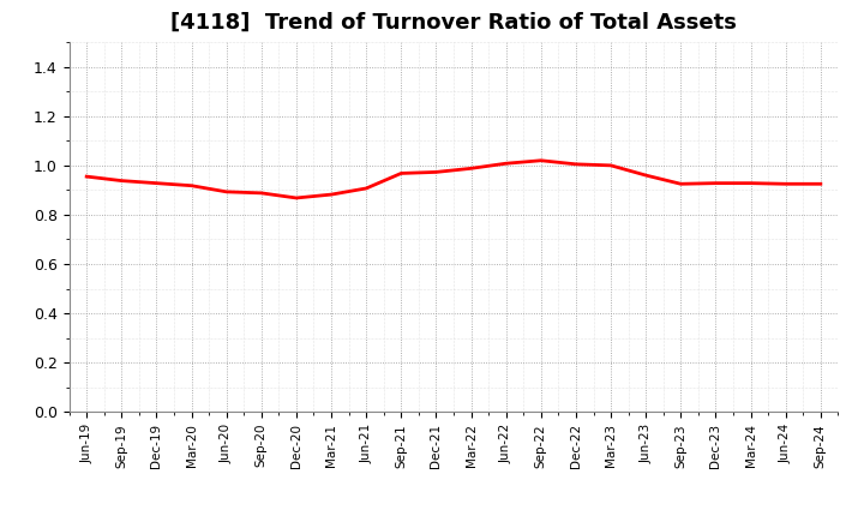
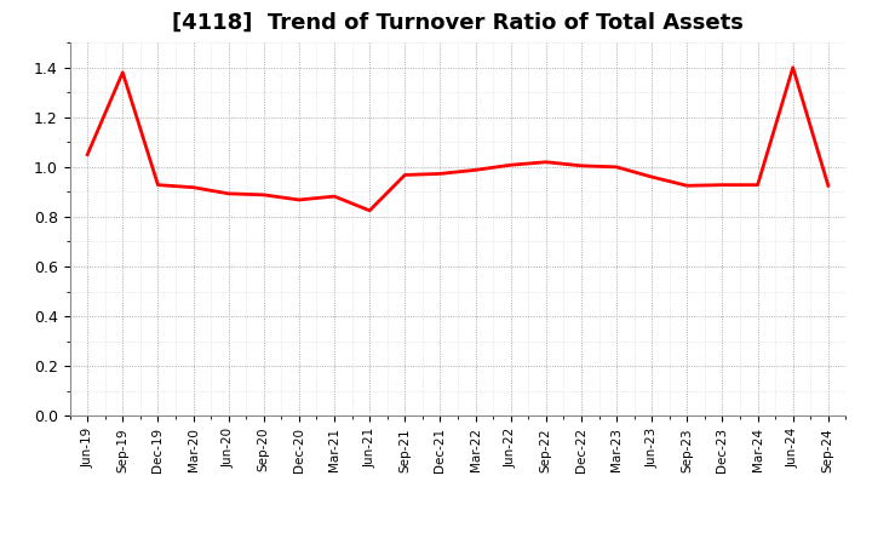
Jun-19: 0.955 -> 1.050
Sep-19: 0.938 -> 1.380
Jun-21: 0.907 -> 0.825
Jun-24: 0.925 -> 1.400
